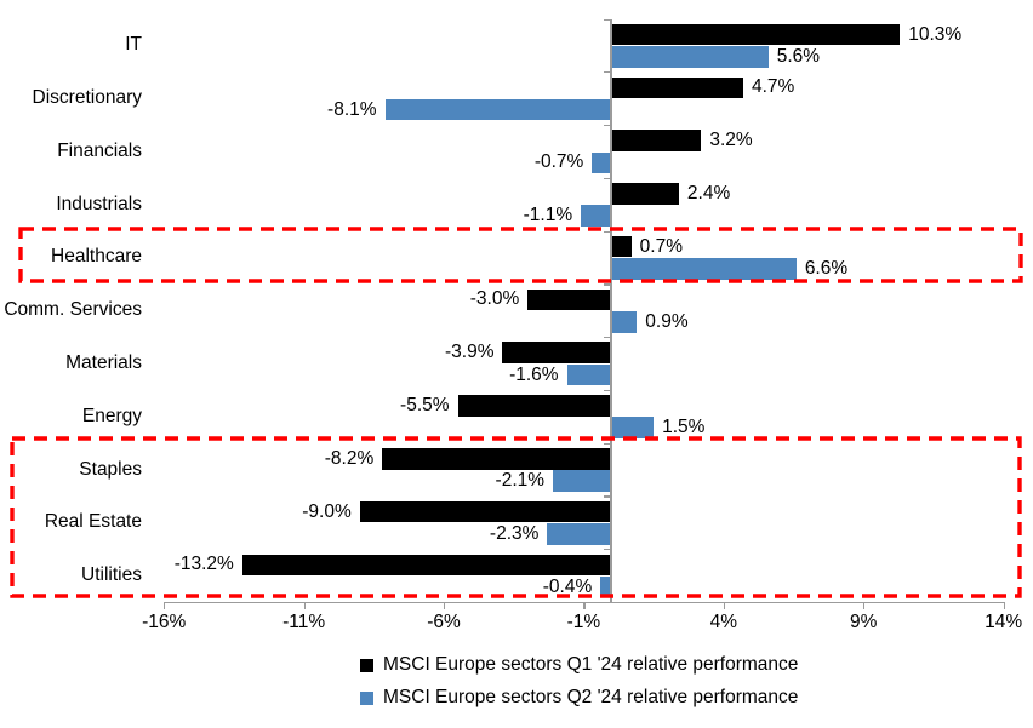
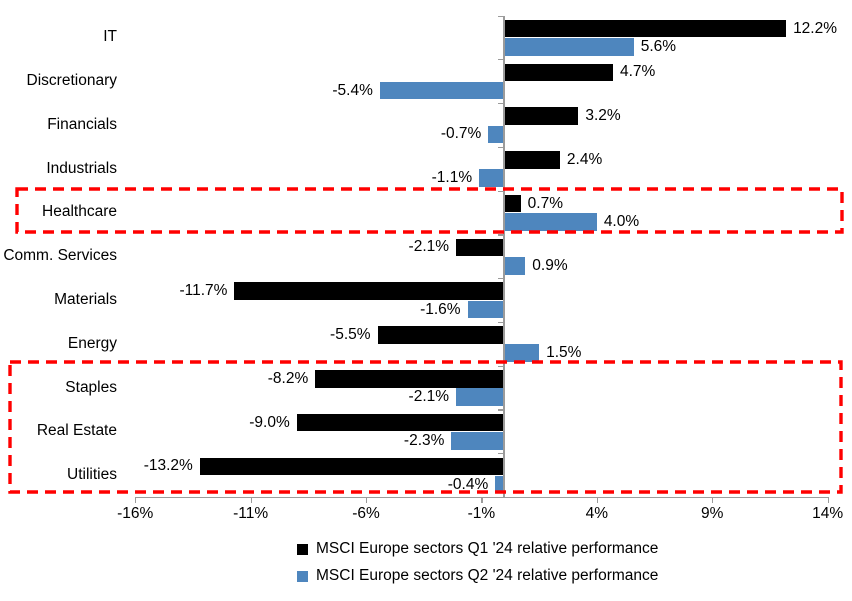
MSCI Europe sectors Q1 '24 relative performance/IT: 10.3% -> 12.2%
MSCI Europe sectors Q2 '24 relative performance/Discretionary: -8.1% -> -5.4%
MSCI Europe sectors Q2 '24 relative performance/Healthcare: 6.6% -> 4.0%
MSCI Europe sectors Q1 '24 relative performance/Comm. Services: -3.0% -> -2.1%
MSCI Europe sectors Q1 '24 relative performance/Materials: -3.9% -> -11.7%
